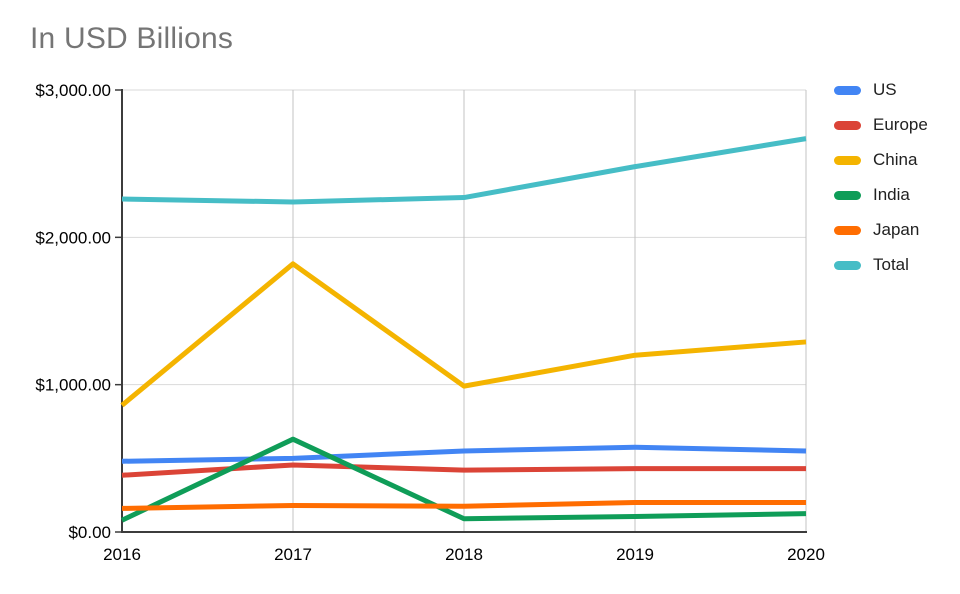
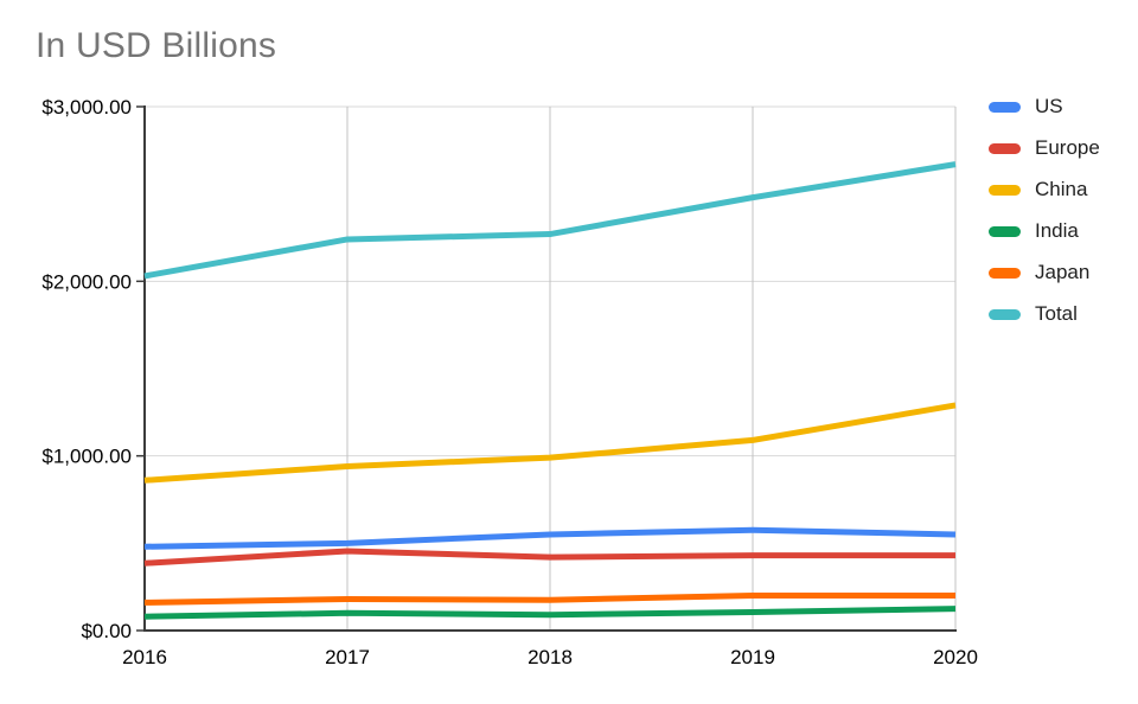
Total/2016: $2260 -> $2030
China/2017: $1820 -> $940
India/2017: $630 -> $100
China/2019: $1200 -> $1090
